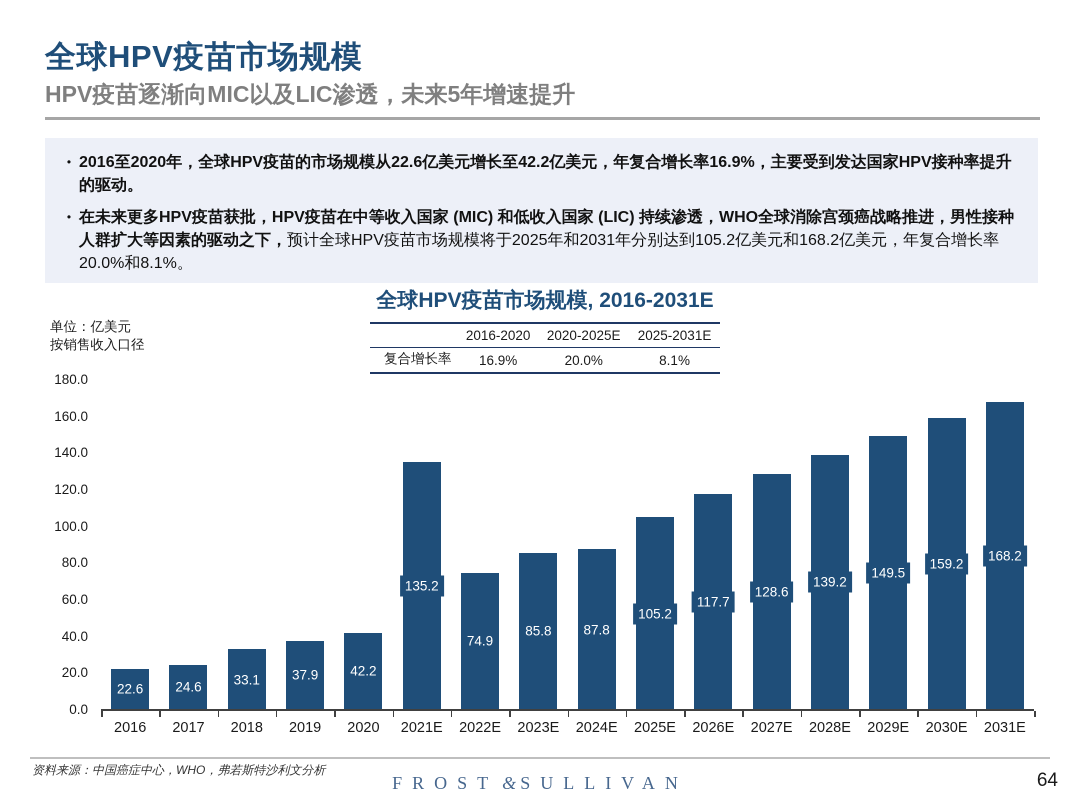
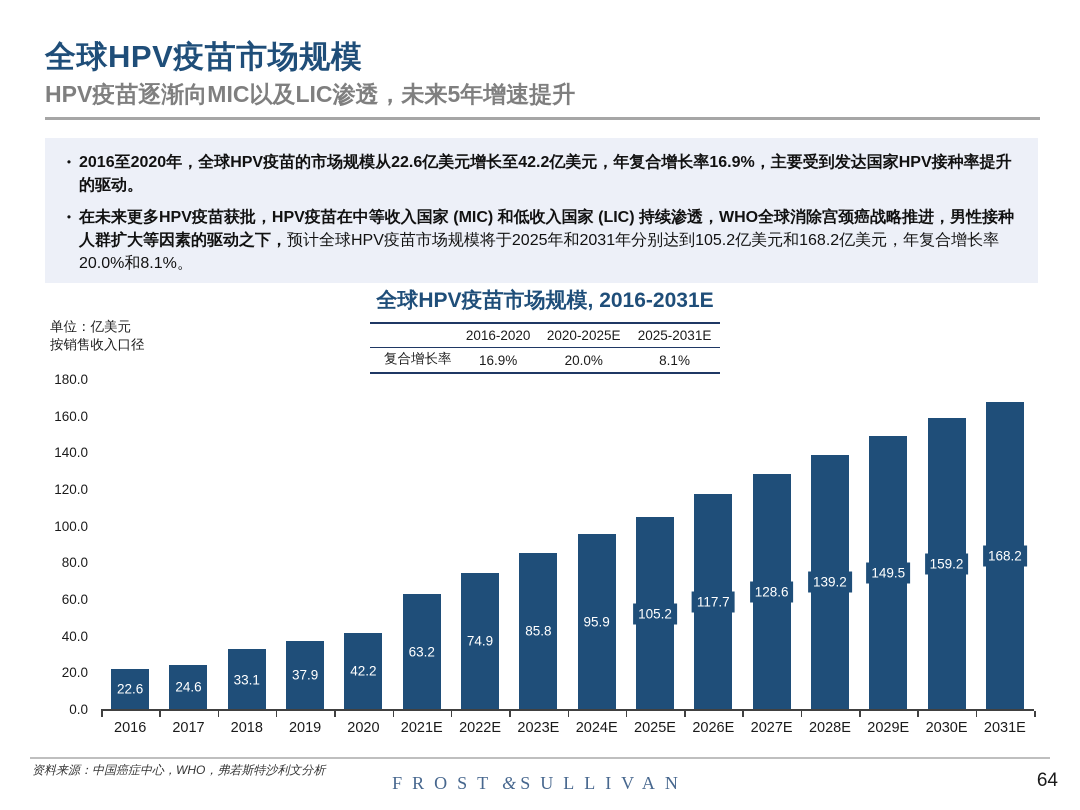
2021E: 135.2 -> 63.2
2024E: 87.8 -> 95.9
